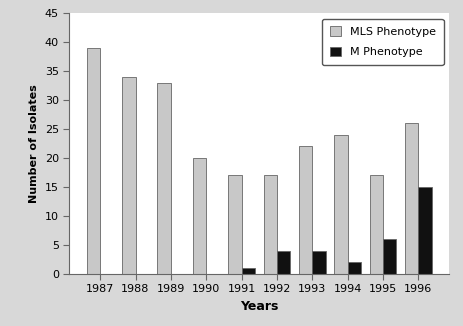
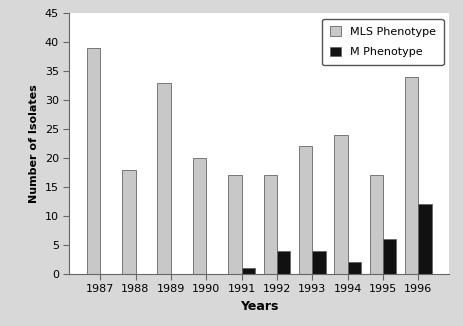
MLS Phenotype/1988: 34 -> 18
MLS Phenotype/1996: 26 -> 34
M Phenotype/1996: 15 -> 12
